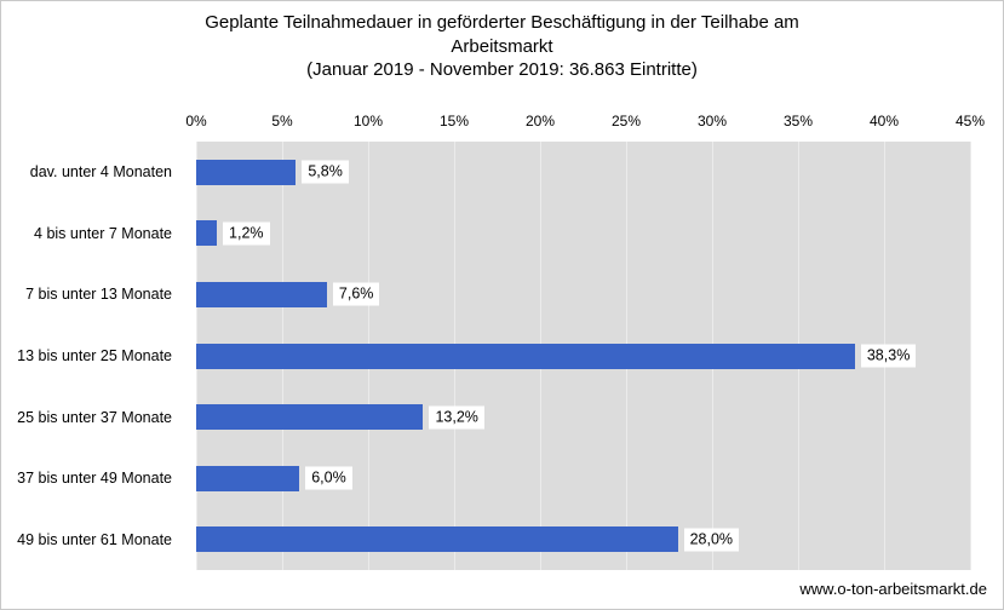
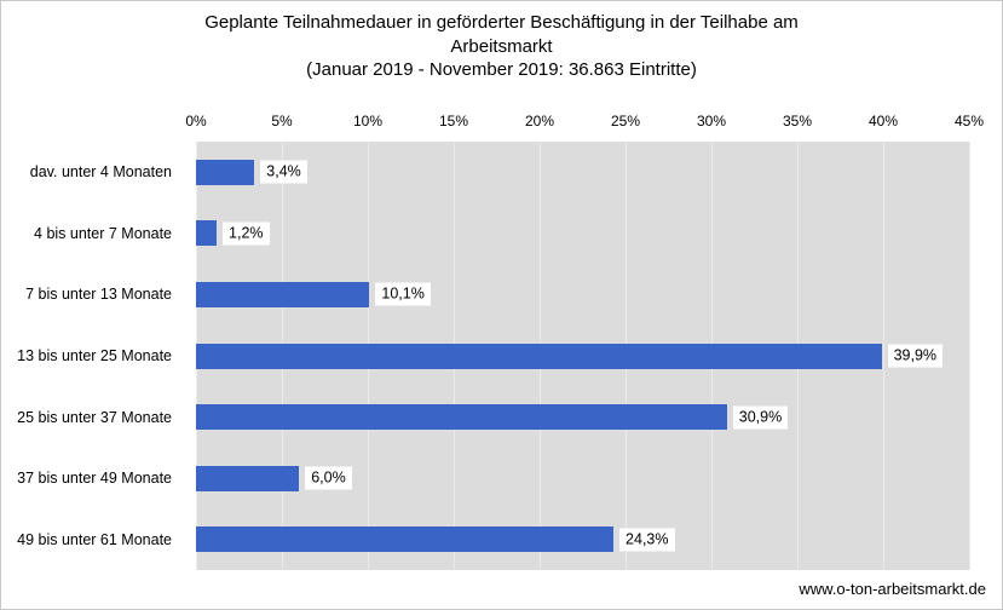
dav. unter 4 Monaten: 5,8% -> 3,4%
7 bis unter 13 Monate: 7,6% -> 10,1%
13 bis unter 25 Monate: 38,3% -> 39,9%
25 bis unter 37 Monate: 13,2% -> 30,9%
49 bis unter 61 Monate: 28,0% -> 24,3%
